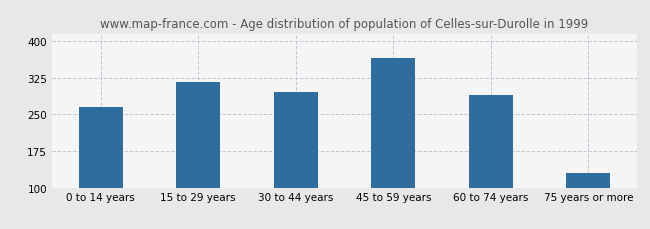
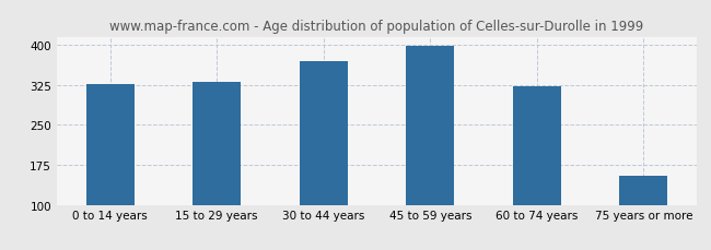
0 to 14 years: 265 -> 327
15 to 29 years: 315 -> 330
30 to 44 years: 295 -> 370
45 to 59 years: 365 -> 398
60 to 74 years: 290 -> 322
75 years or more: 130 -> 155
